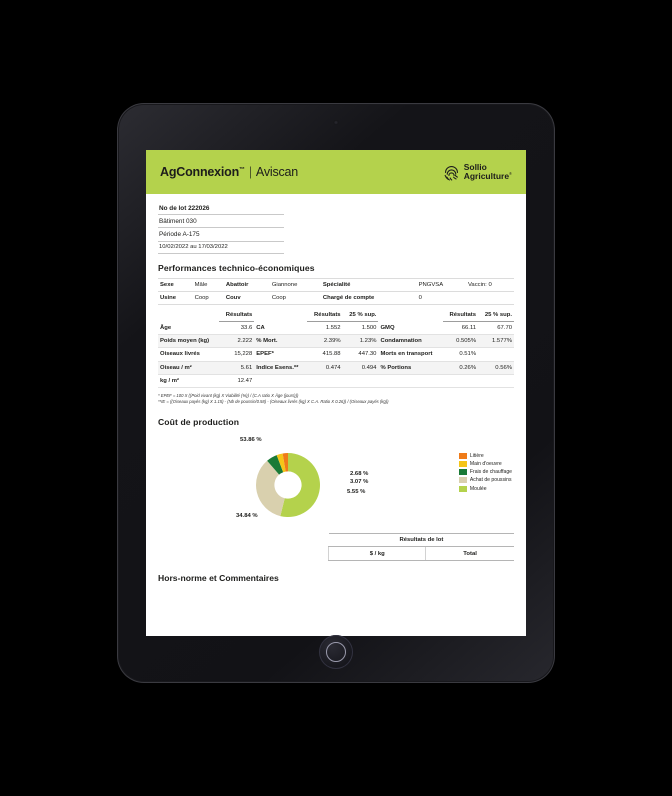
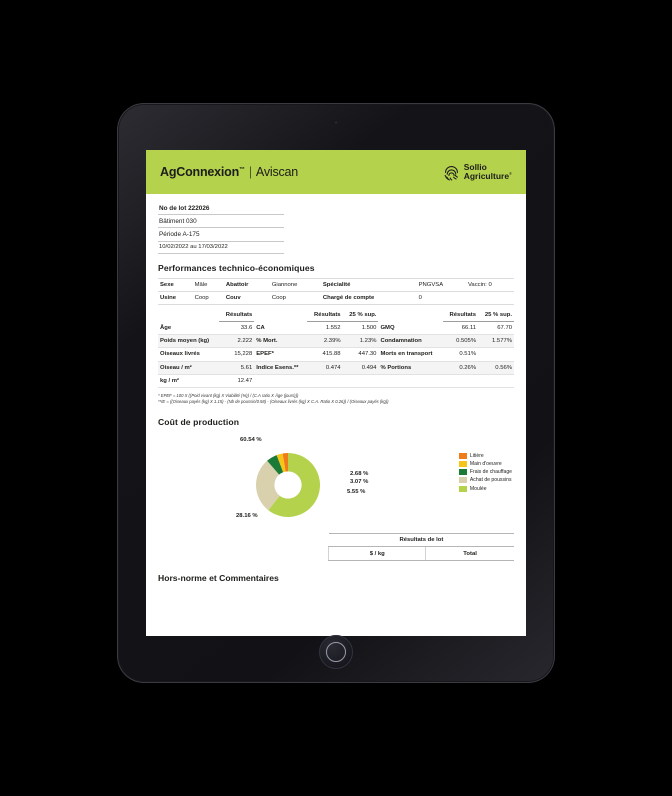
Moulée: 53.86 -> 60.54
Achat de poussins: 34.84 -> 28.16
